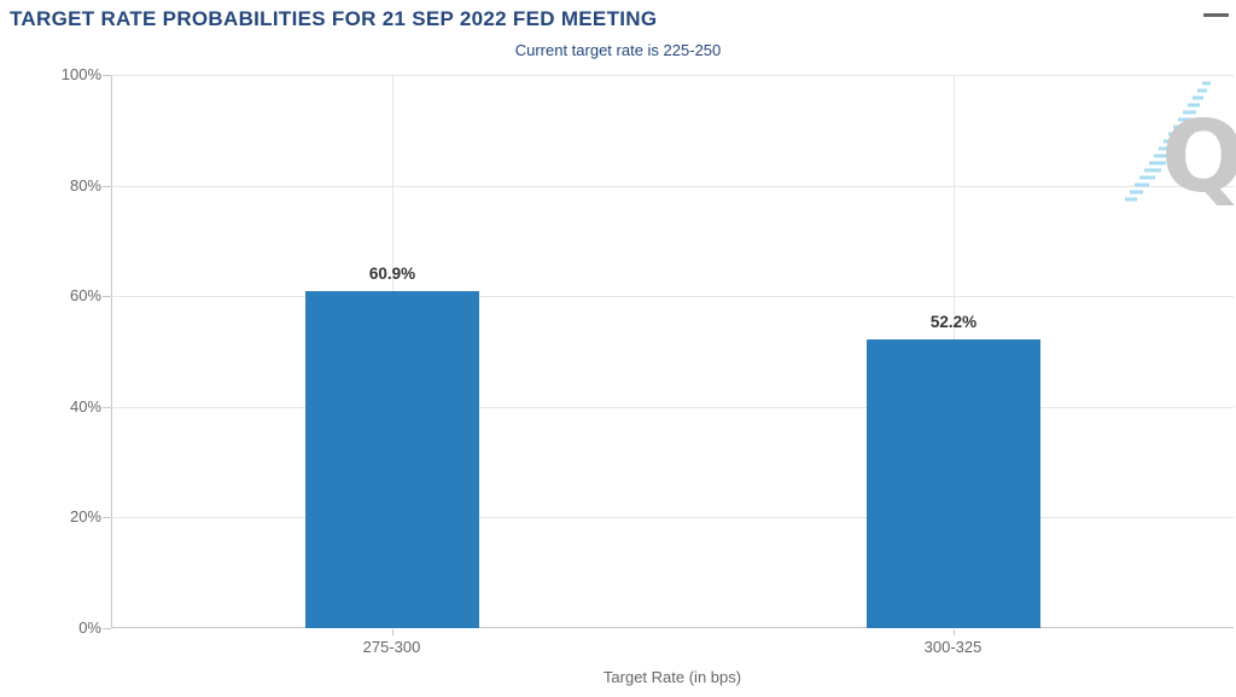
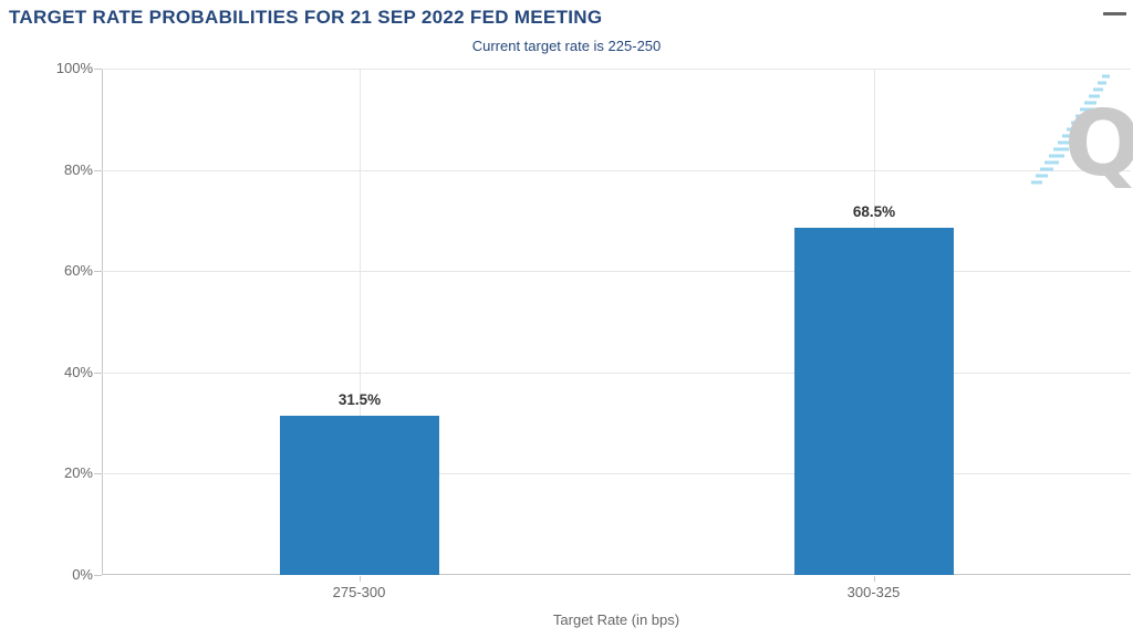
275-300: 60.9% -> 31.5%
300-325: 52.2% -> 68.5%
